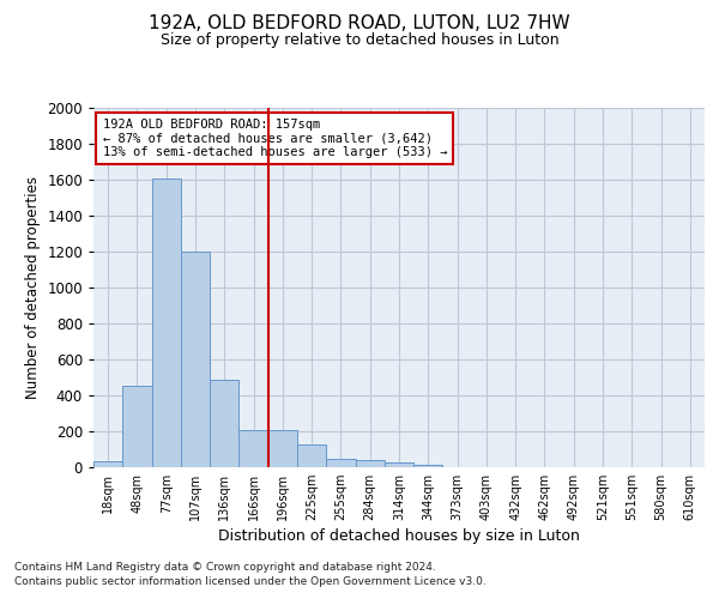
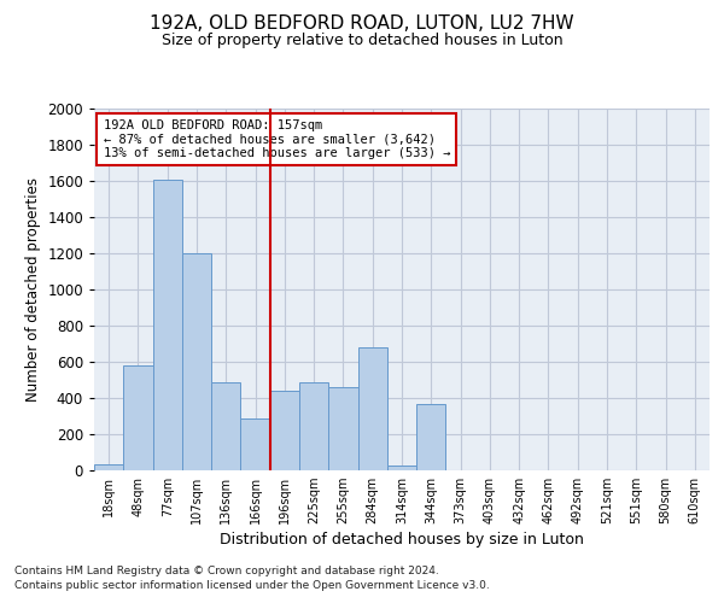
48sqm: 460 -> 580
166sqm: 210 -> 290
196sqm: 210 -> 440
225sqm: 130 -> 490
255sqm: 50 -> 460
284sqm: 40 -> 680
344sqm: 20 -> 370
